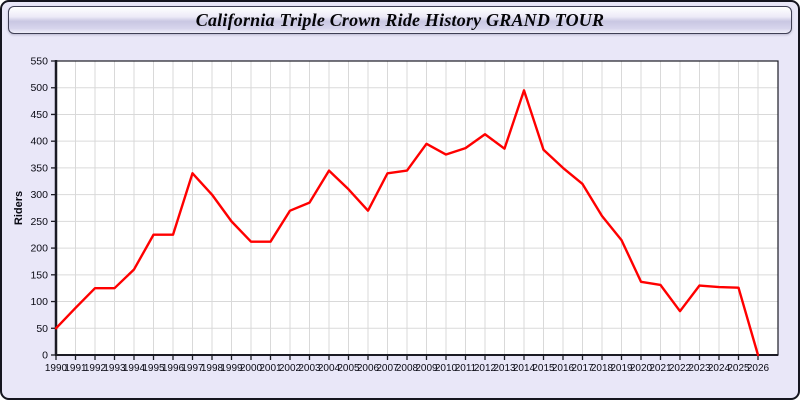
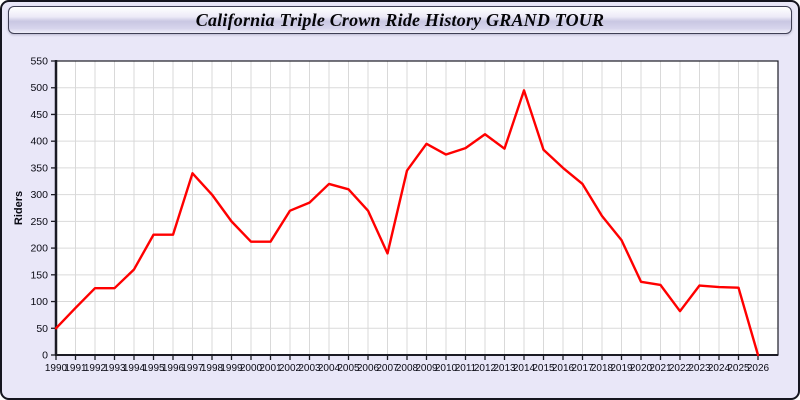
2004: 340 -> 320
2007: 340 -> 190
